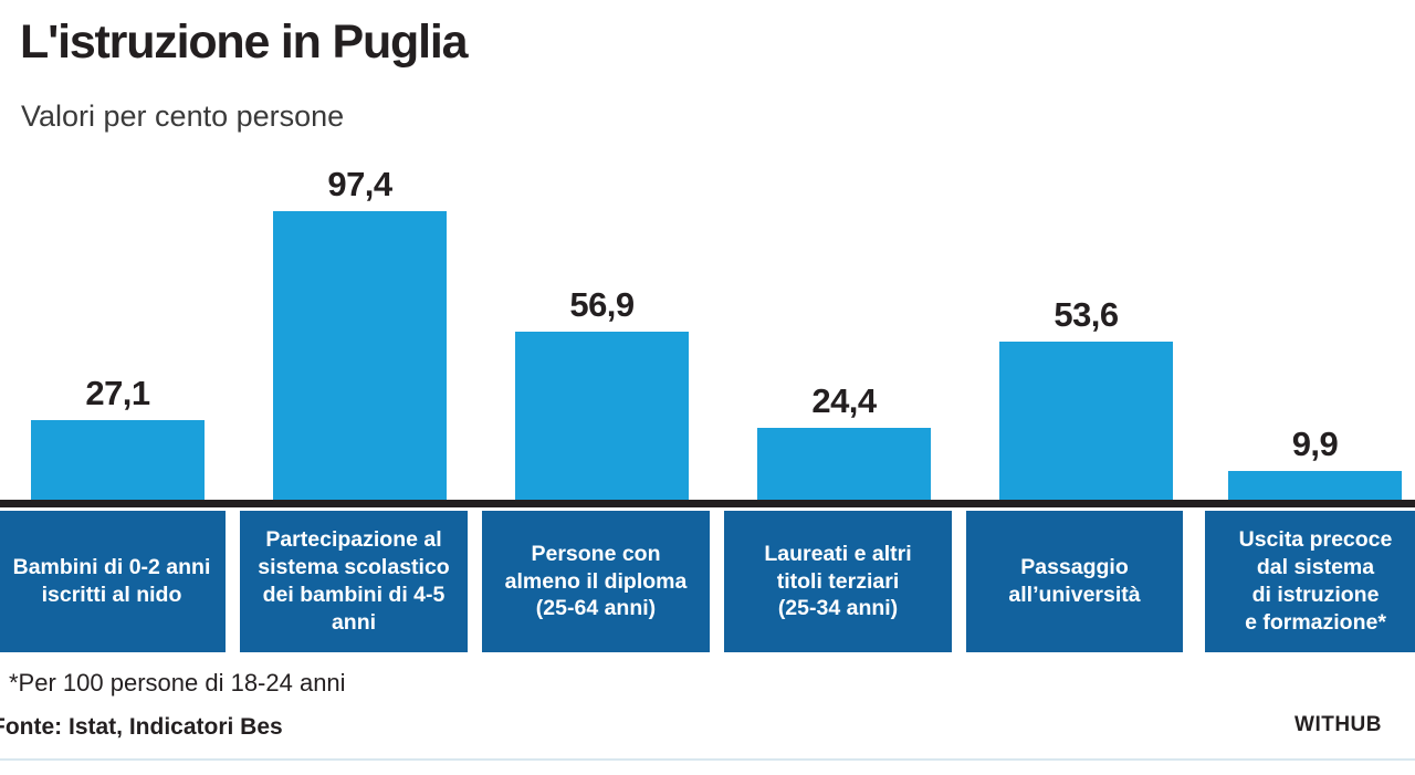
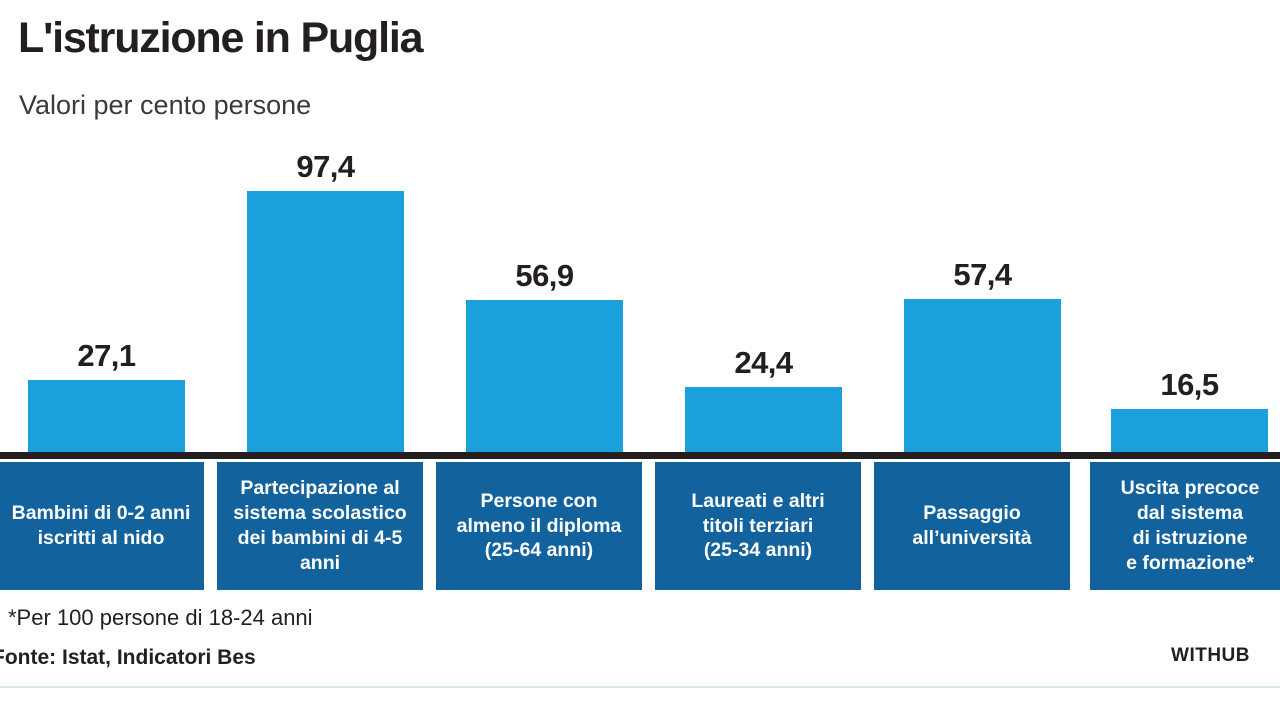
Passaggio all’università: 53,6 -> 57,4
Uscita precoce dal sistema di istruzione e formazione*: 9,9 -> 16,5
